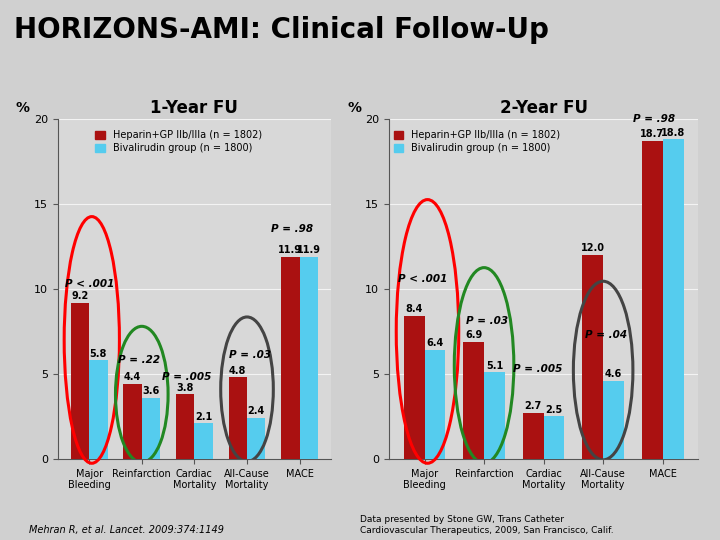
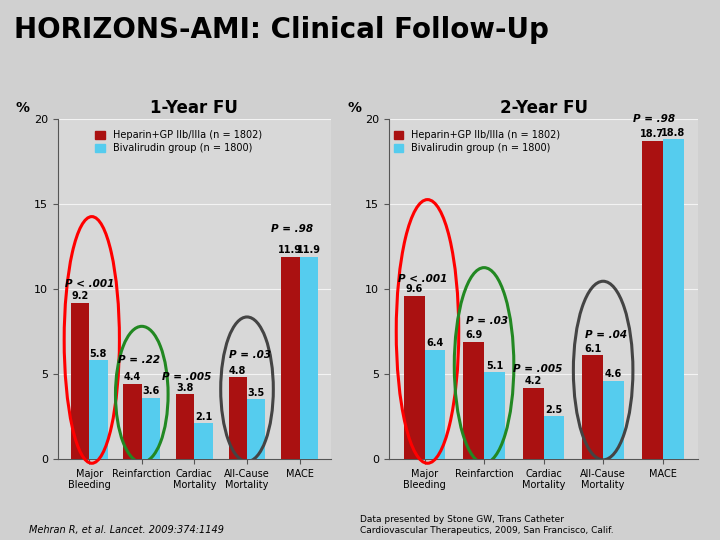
1-Year FU/Bivalirudin group (n = 1800)/All-Cause Mortality: 2.4 -> 3.5
2-Year FU/Heparin+GP IIb/IIIa (n = 1802)/Major Bleeding: 8.4 -> 9.6
2-Year FU/Heparin+GP IIb/IIIa (n = 1802)/Cardiac Mortality: 2.7 -> 4.2
2-Year FU/Heparin+GP IIb/IIIa (n = 1802)/All-Cause Mortality: 12.0 -> 6.1
